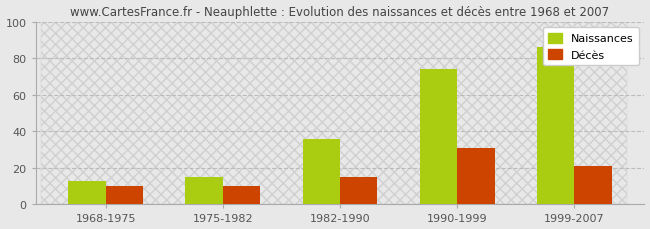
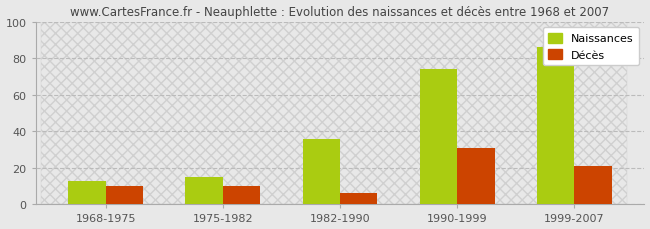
Décès/1982-1990: 15 -> 6
